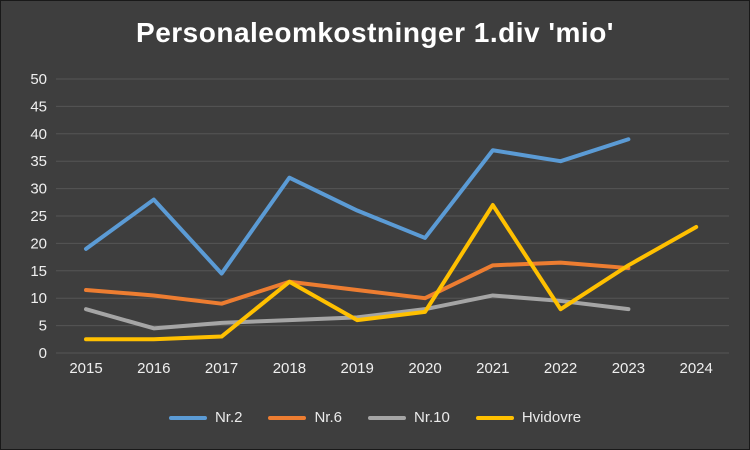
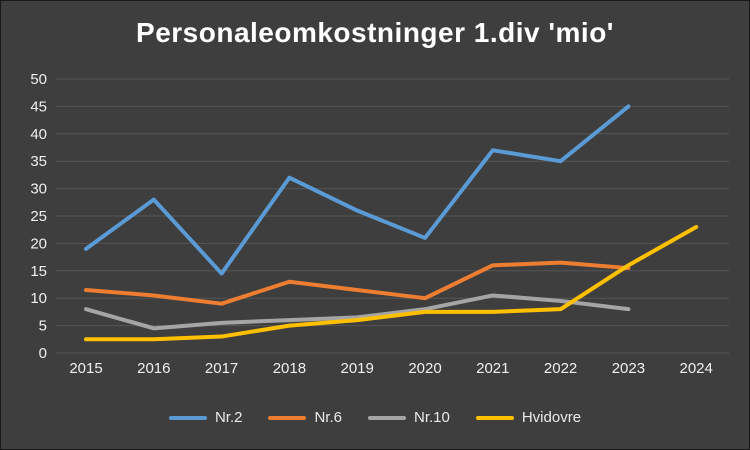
Hvidovre/2018: 13 -> 5
Hvidovre/2021: 27 -> 8
Nr.2/2023: 39 -> 45
